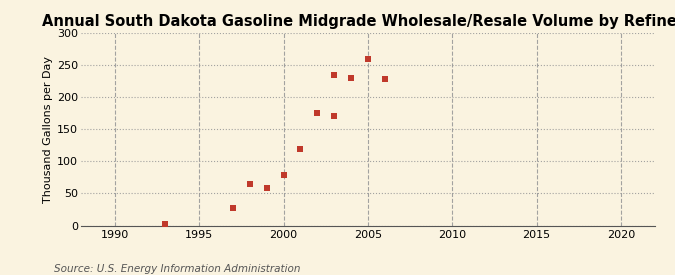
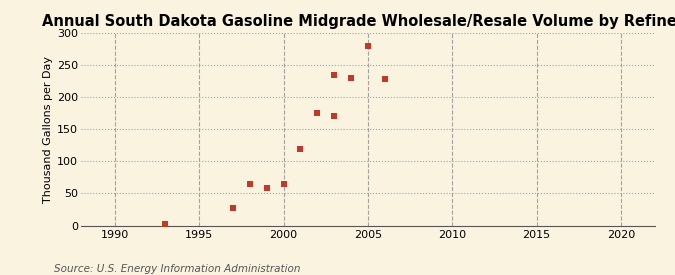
2000: 78 -> 65
2005: 260 -> 280
